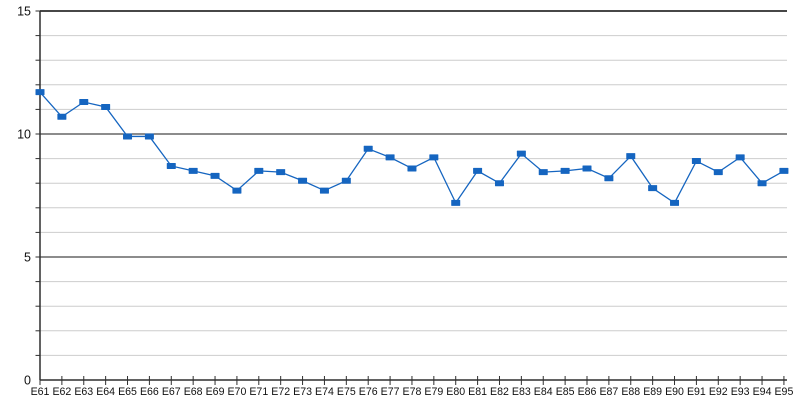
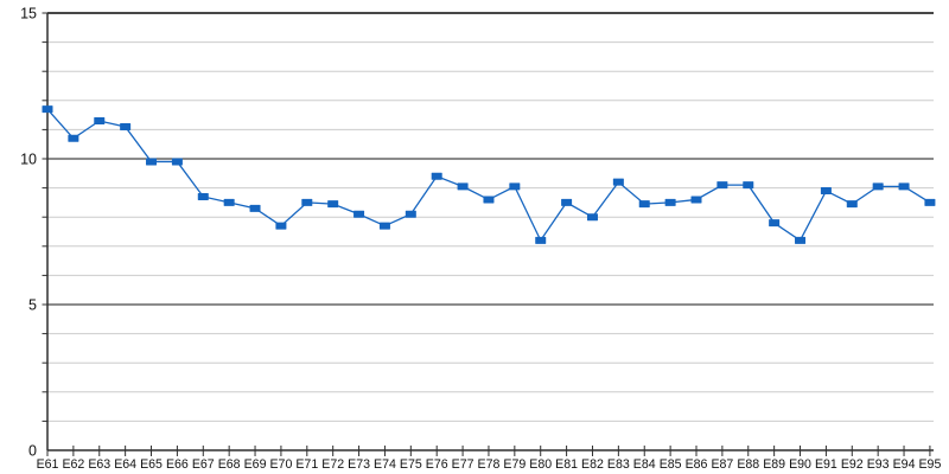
E87: 8.2 -> 9.1
E94: 8.0 -> 9.1
